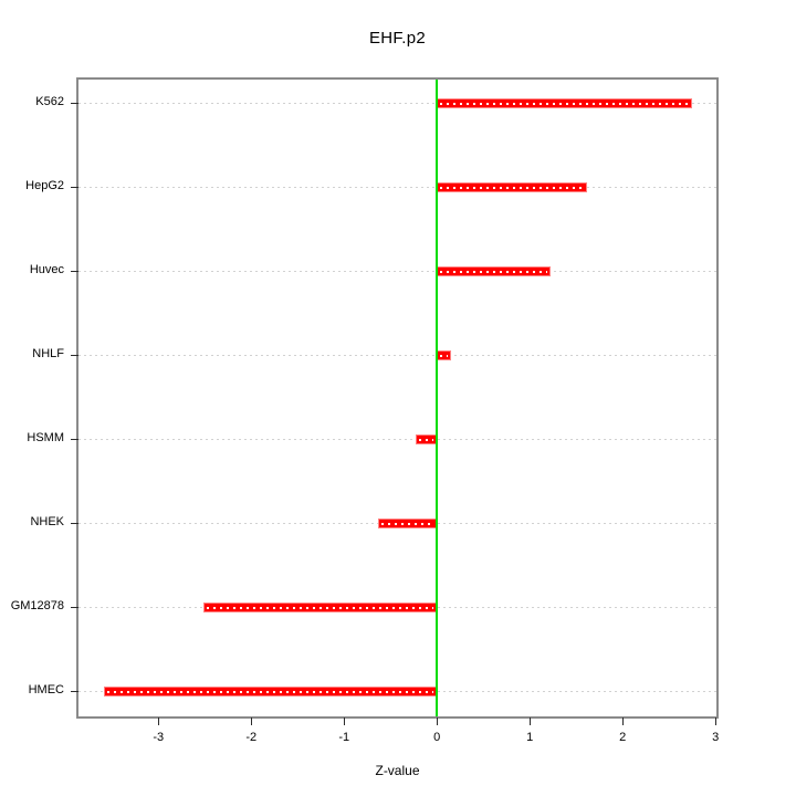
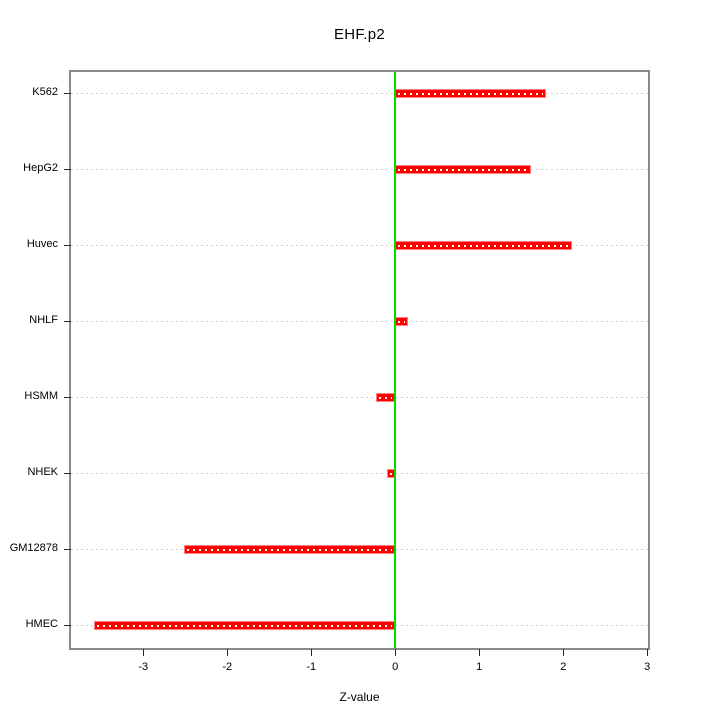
K562: 2.8 -> 1.8
Huvec: 1.2 -> 2.1
NHEK: -0.6 -> -0.1
